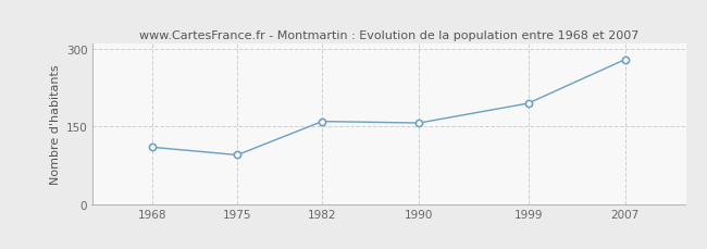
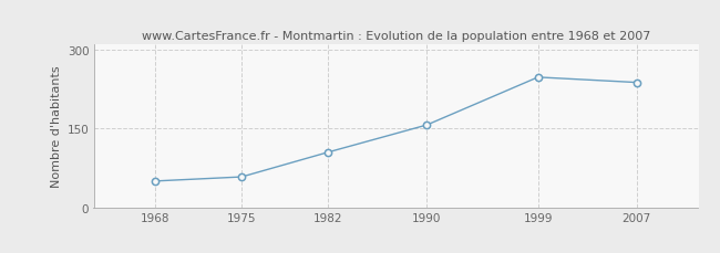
1968: 110 -> 50
1975: 95 -> 58
1982: 160 -> 105
1999: 195 -> 248
2007: 280 -> 238
